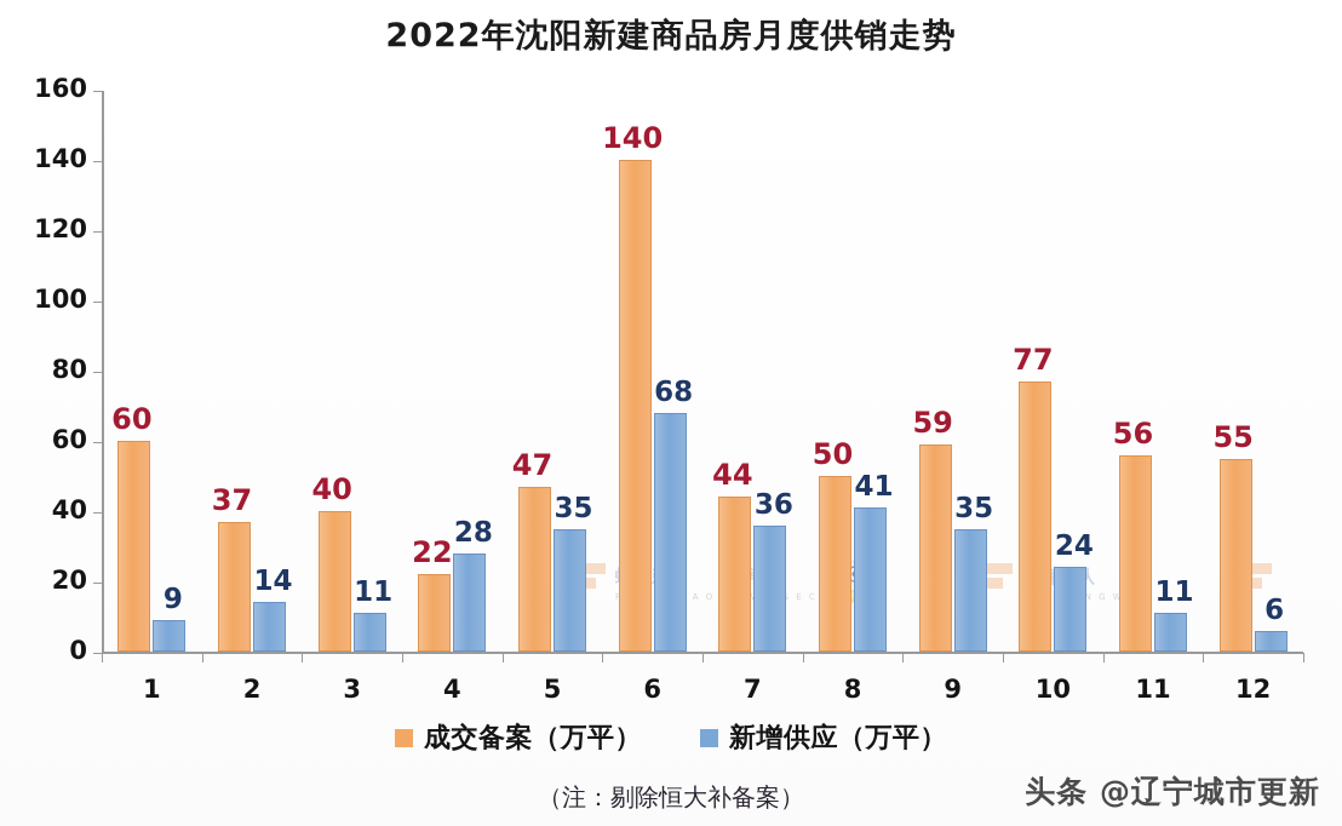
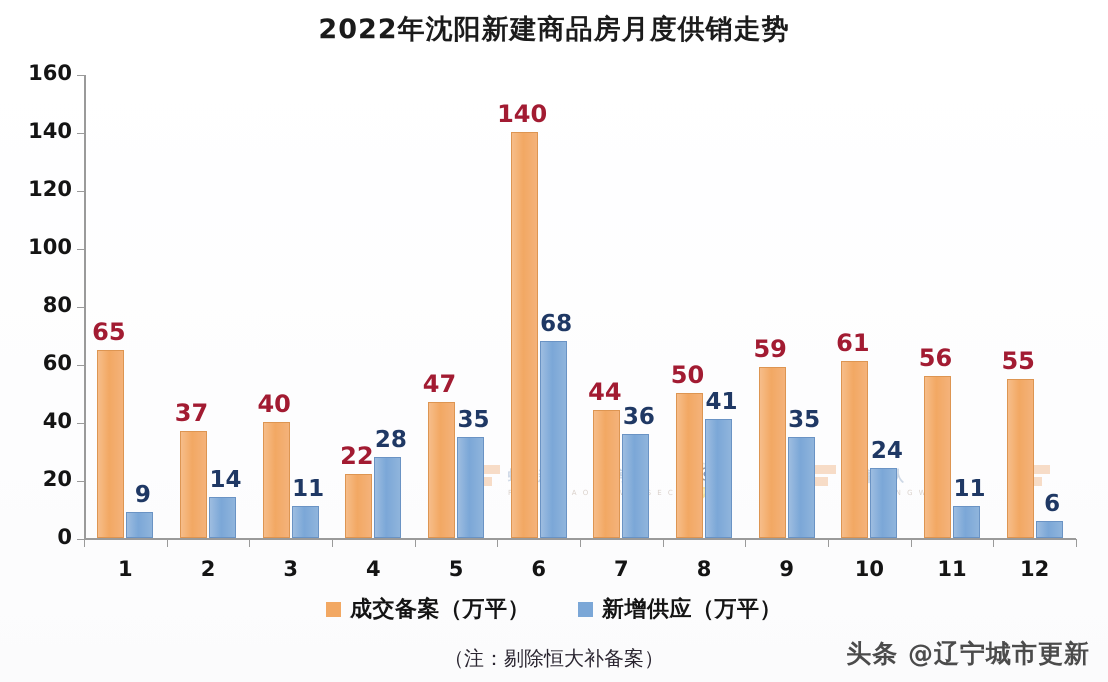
成交备案（万平）/1: 60 -> 65
成交备案（万平）/10: 77 -> 61
